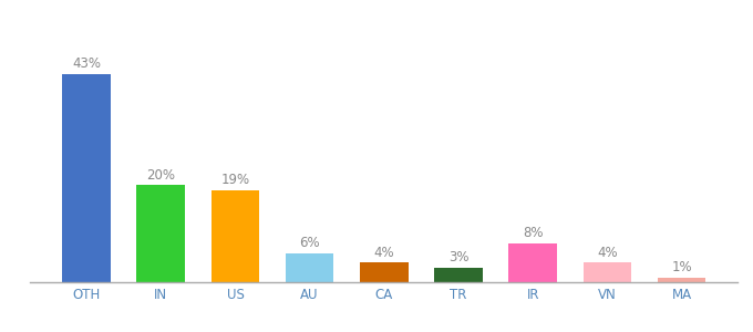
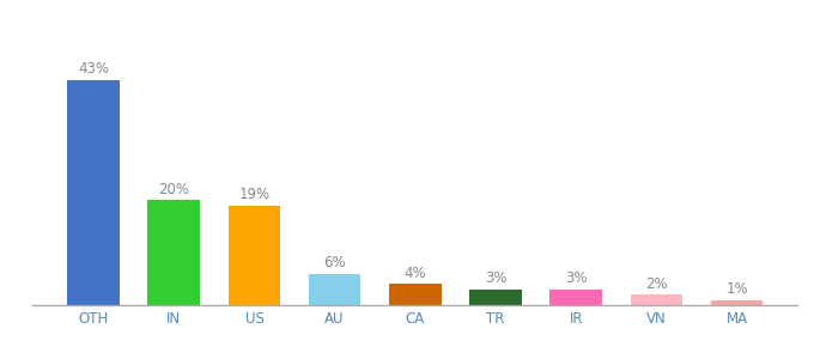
IR: 8% -> 3%
VN: 4% -> 2%
